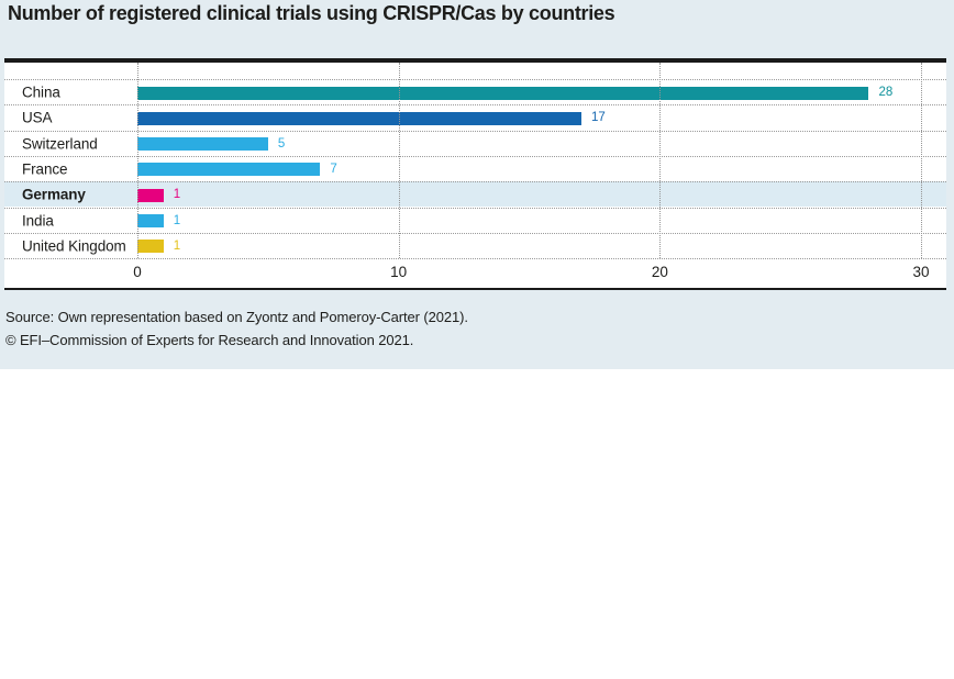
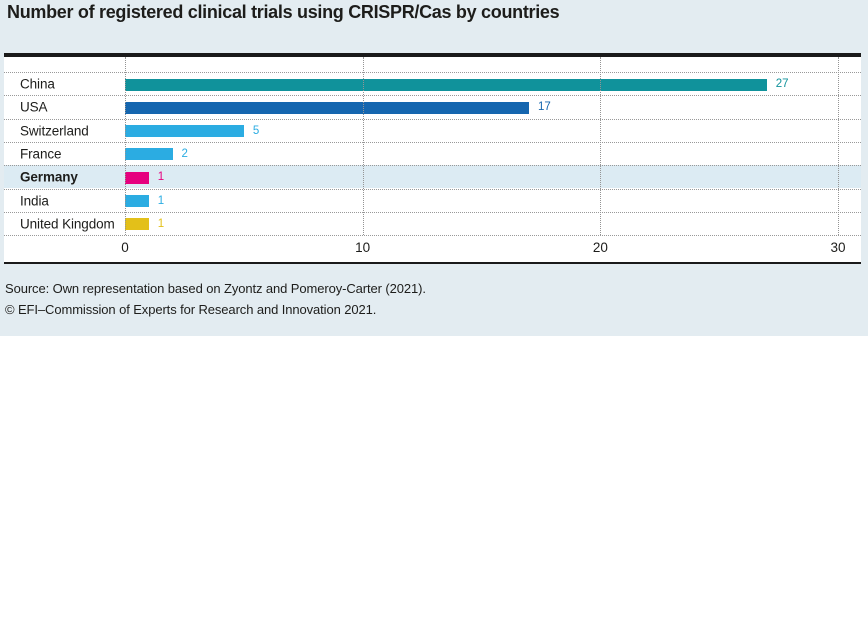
China: 28 -> 27
France: 7 -> 2
